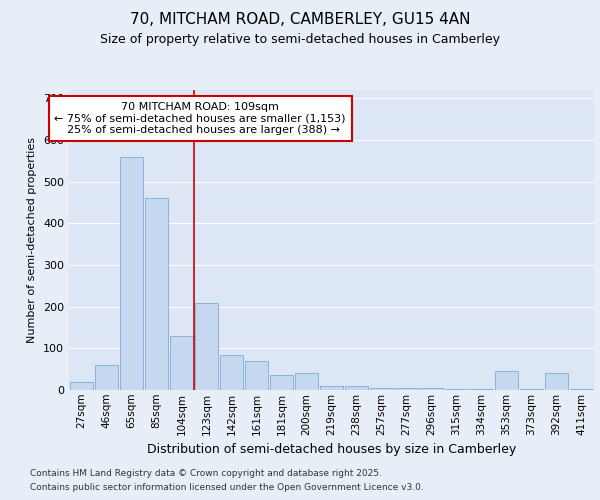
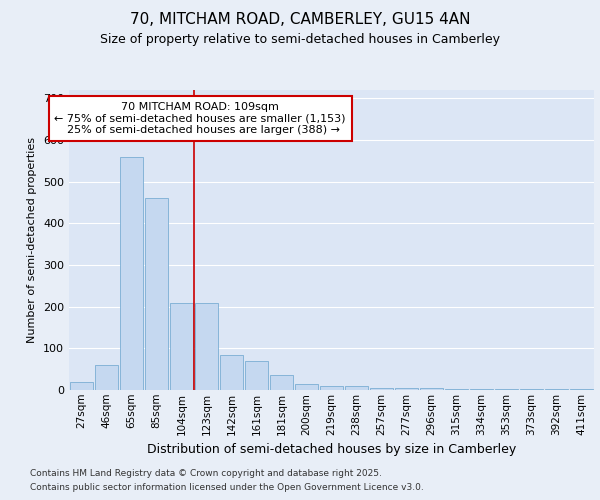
104sqm: 130 -> 210
200sqm: 40 -> 15
353sqm: 45 -> 3
392sqm: 40 -> 3
